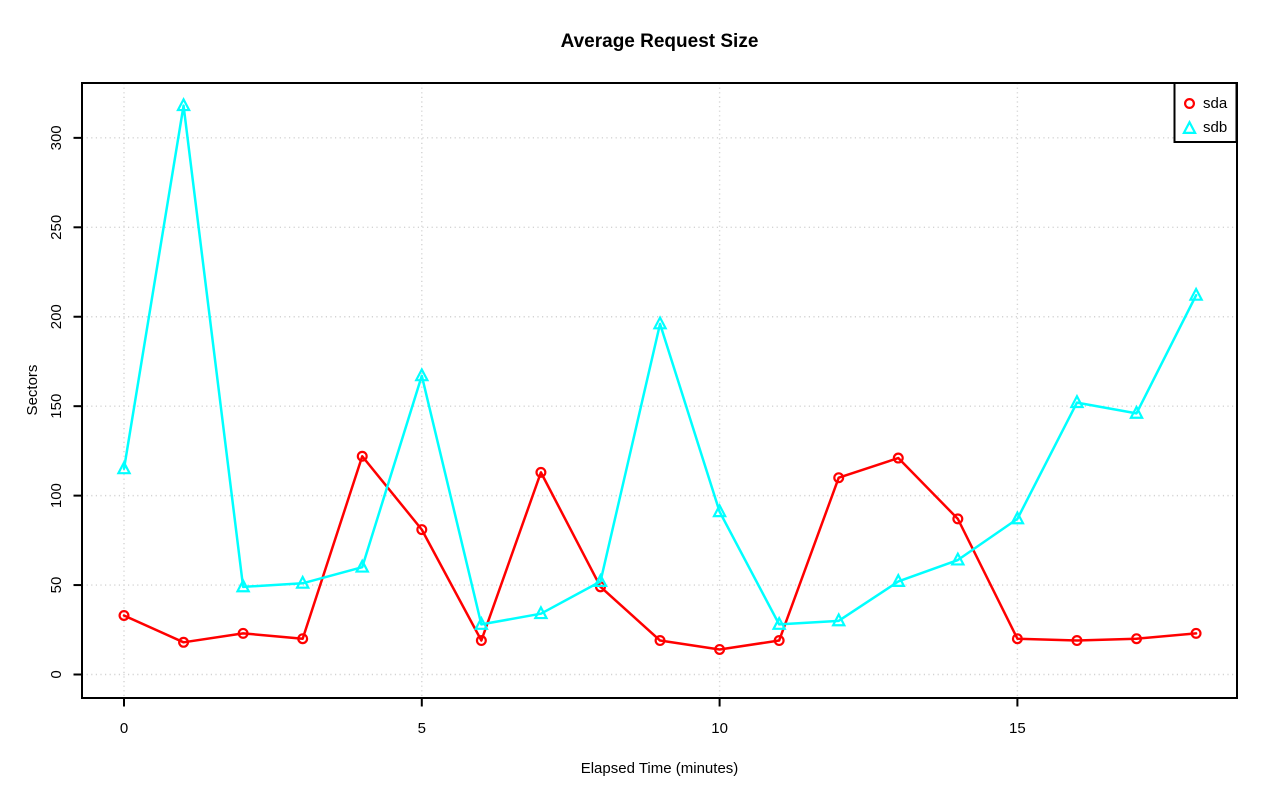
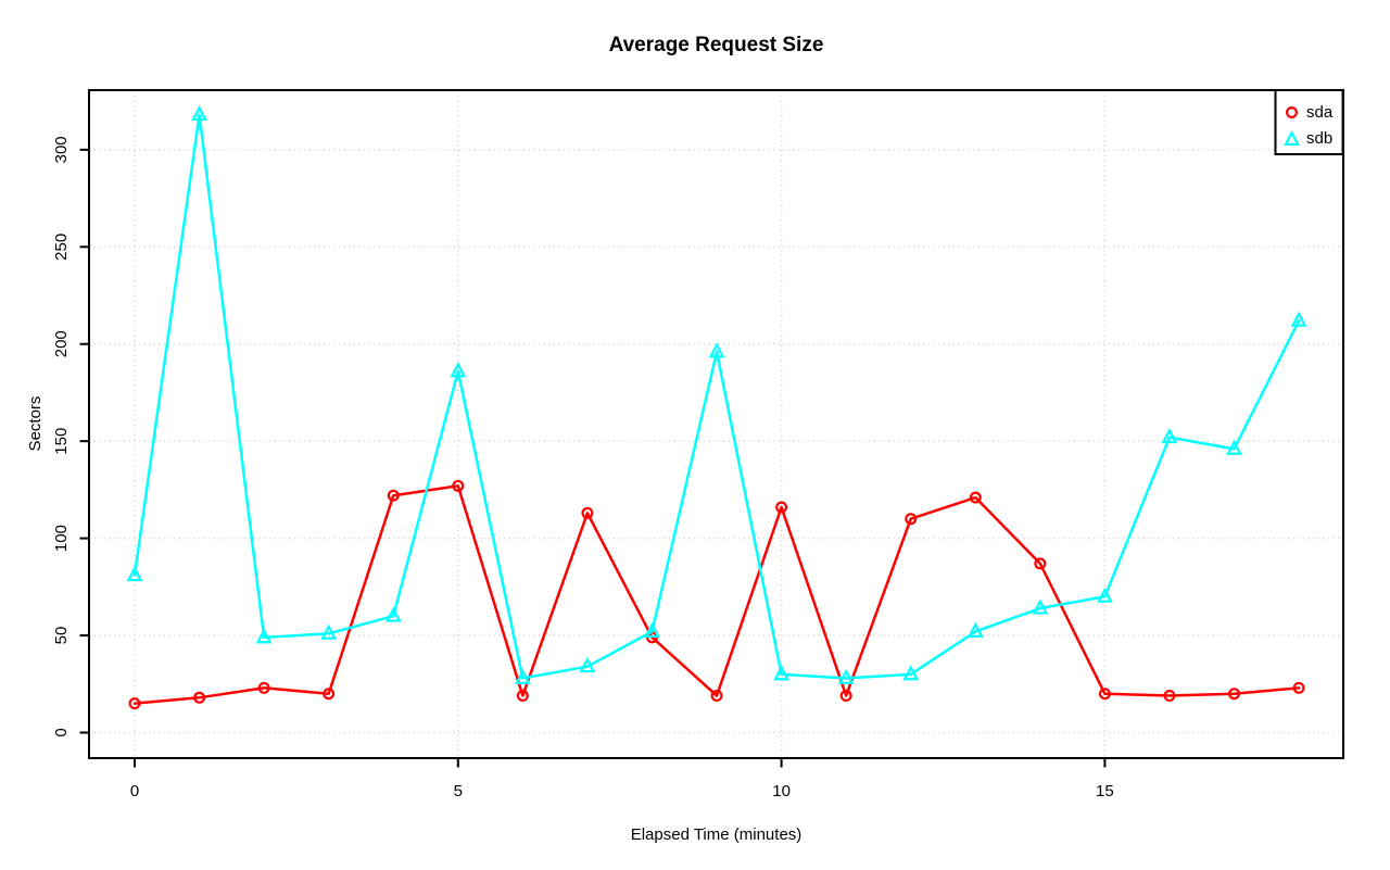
sda/0: 33 -> 15
sdb/0: 115 -> 81
sda/5: 81 -> 127
sdb/5: 167 -> 186
sda/10: 14 -> 116
sdb/10: 91 -> 30
sdb/15: 87 -> 70
